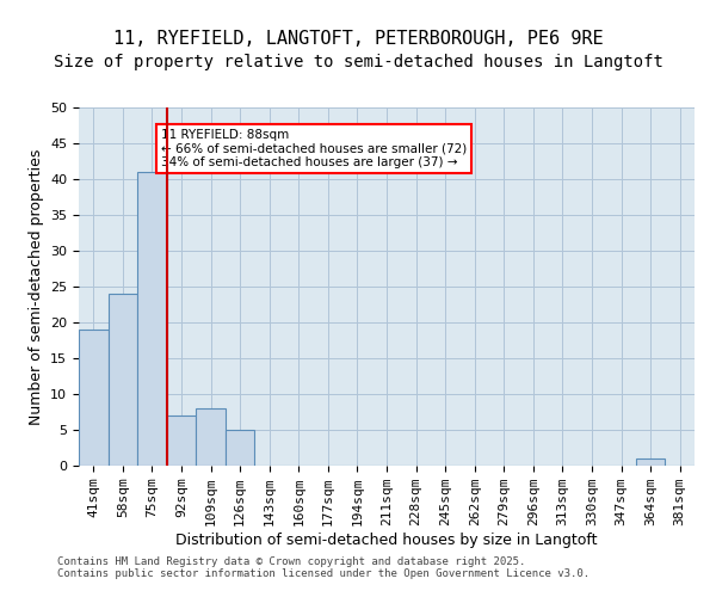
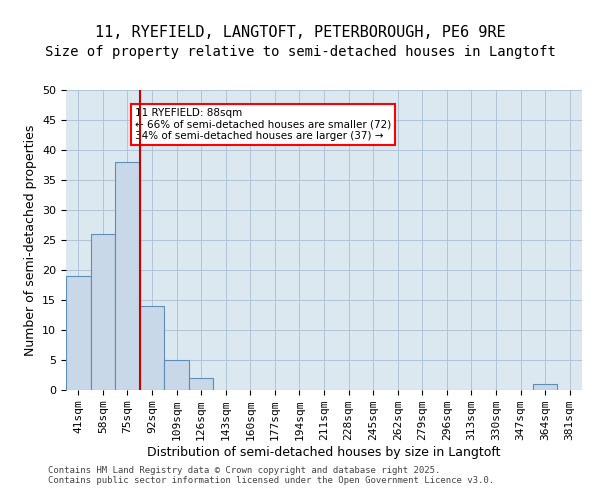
58sqm: 24 -> 26
75sqm: 41 -> 38
92sqm: 7 -> 14
109sqm: 8 -> 5
126sqm: 5 -> 2
